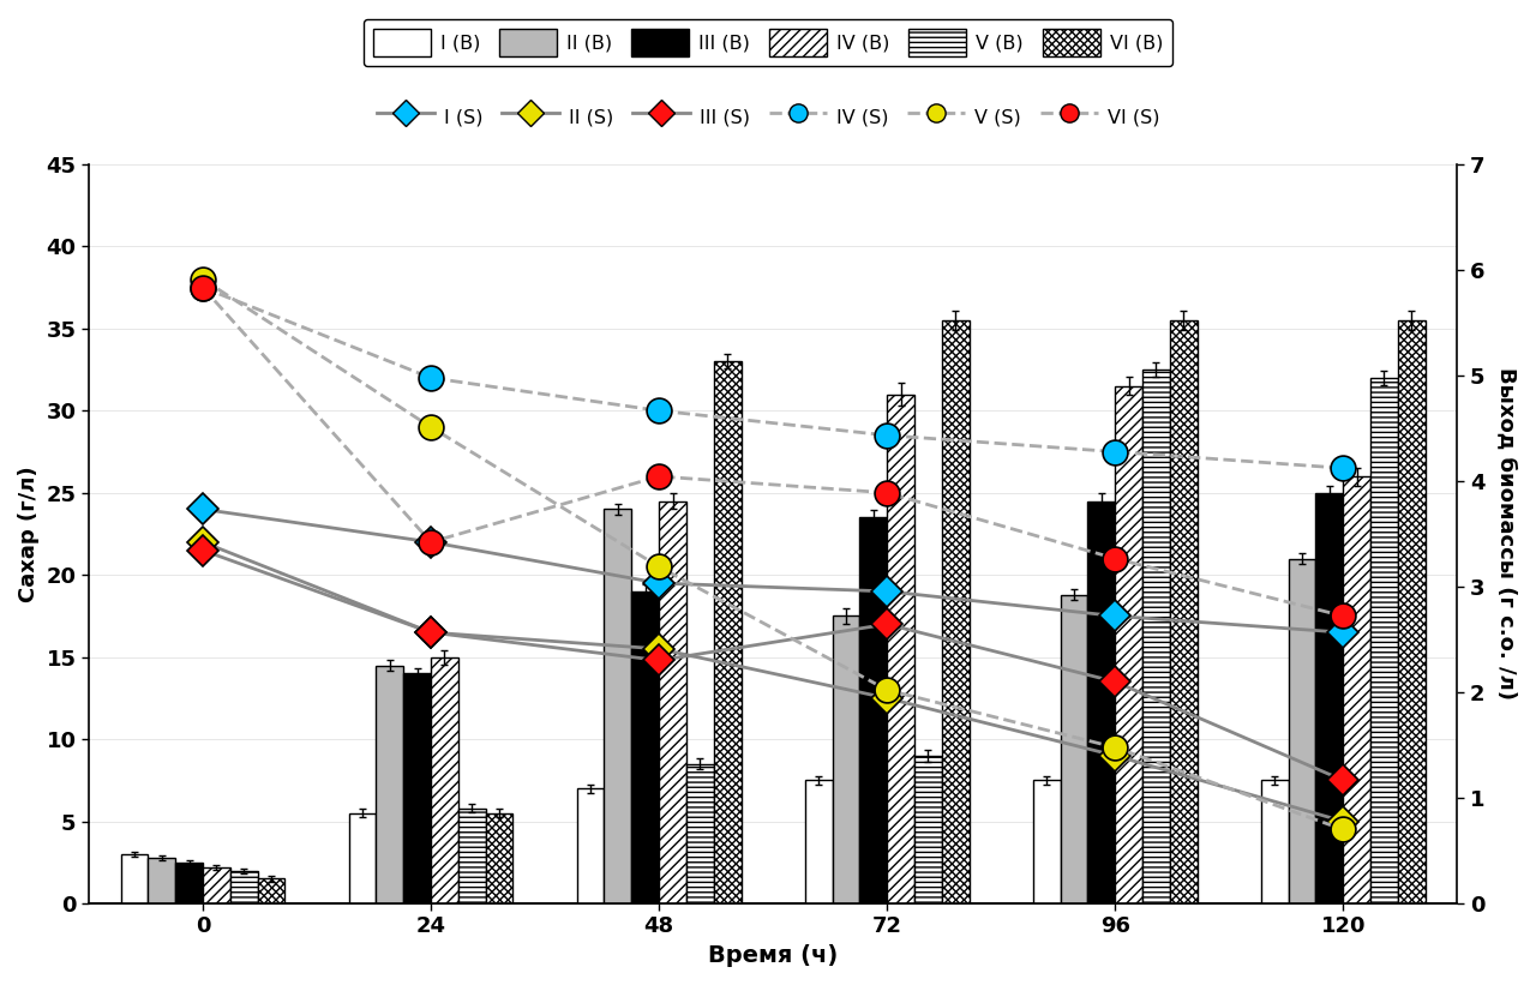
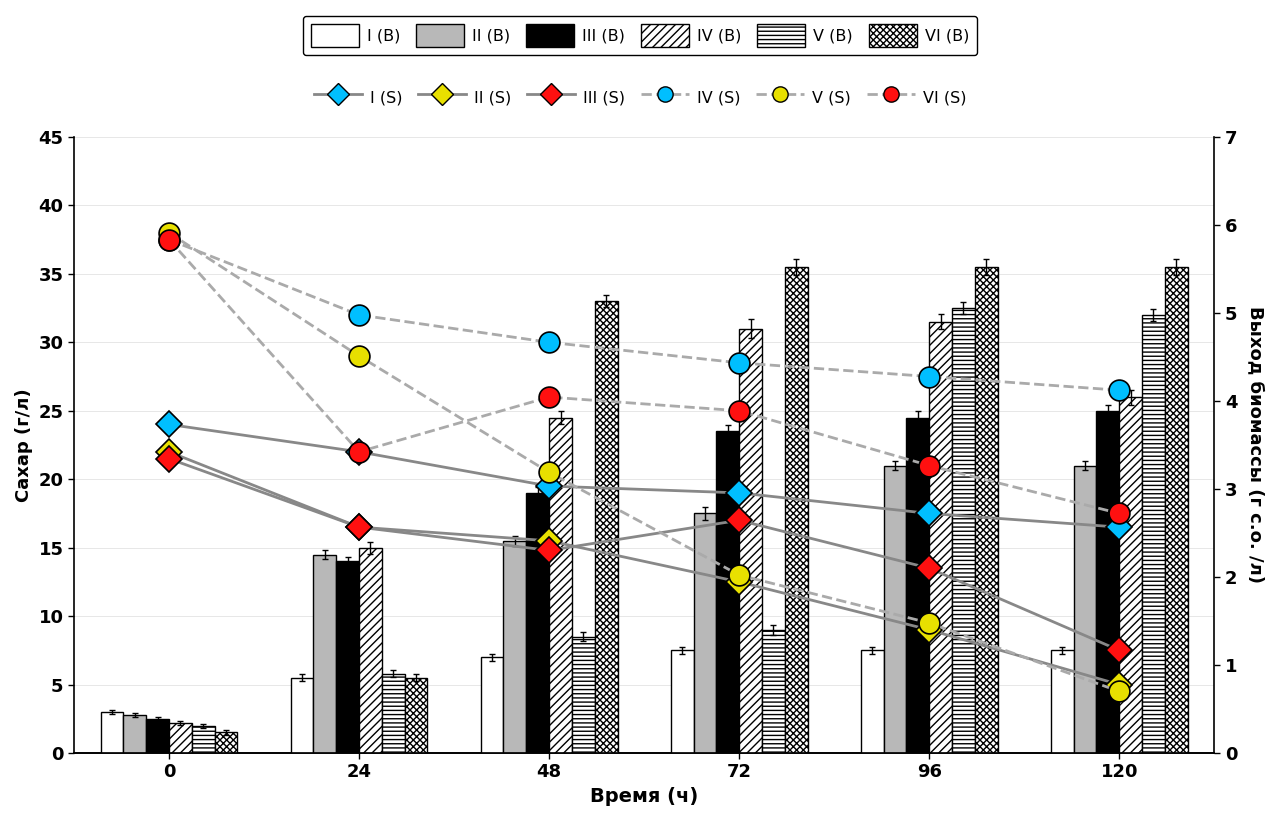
II (B)/48: 24.0 -> 15.5
II (B)/96: 18.8 -> 21.0
